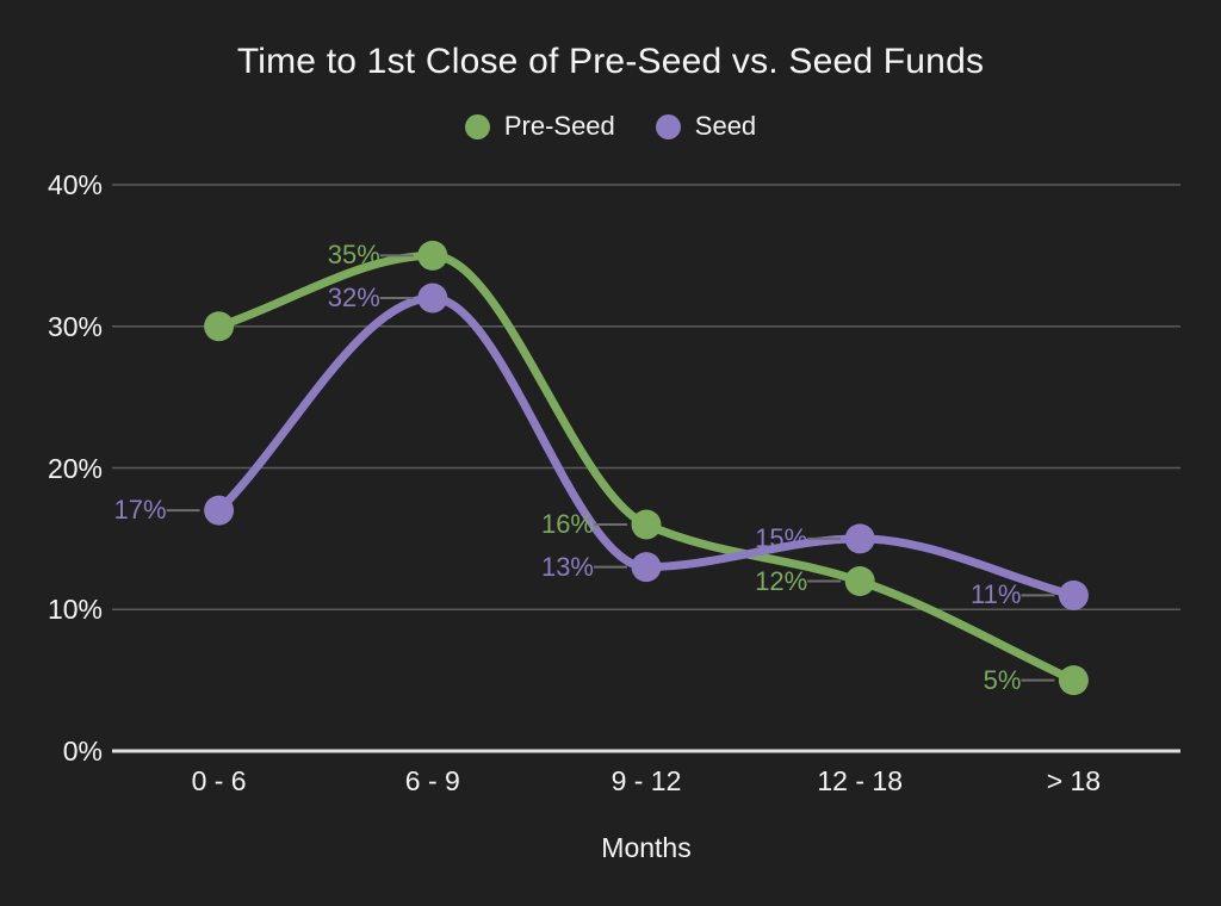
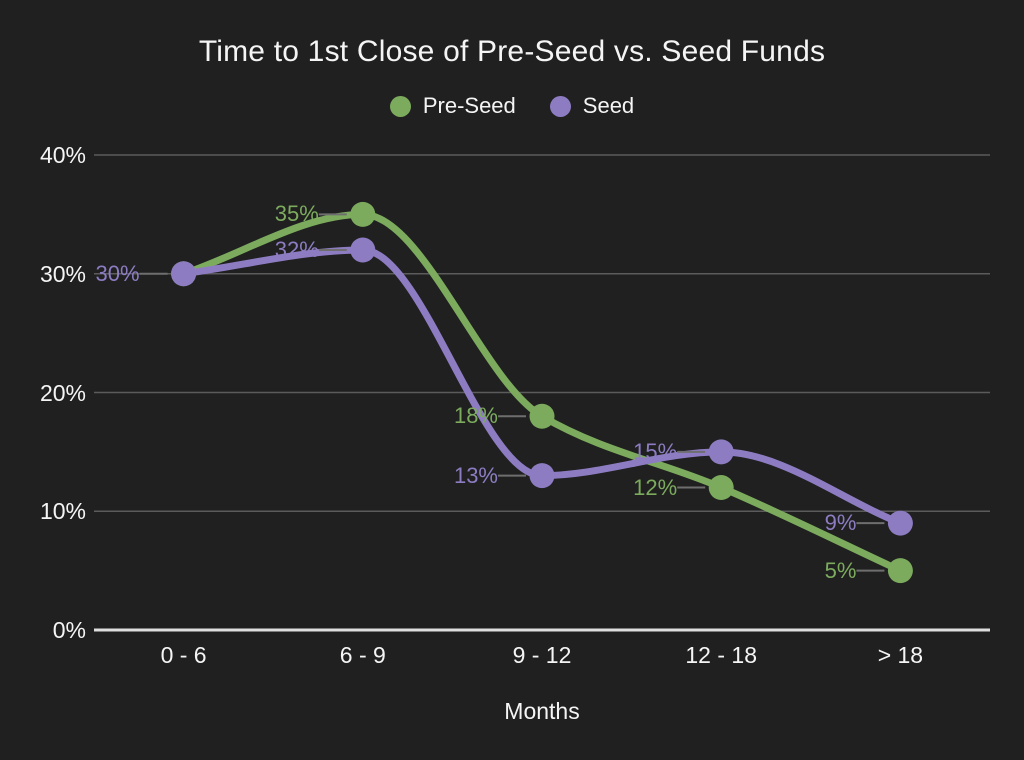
Seed/0 - 6: 17% -> 30%
Pre-Seed/9 - 12: 16% -> 18%
Seed/> 18: 11% -> 9%
